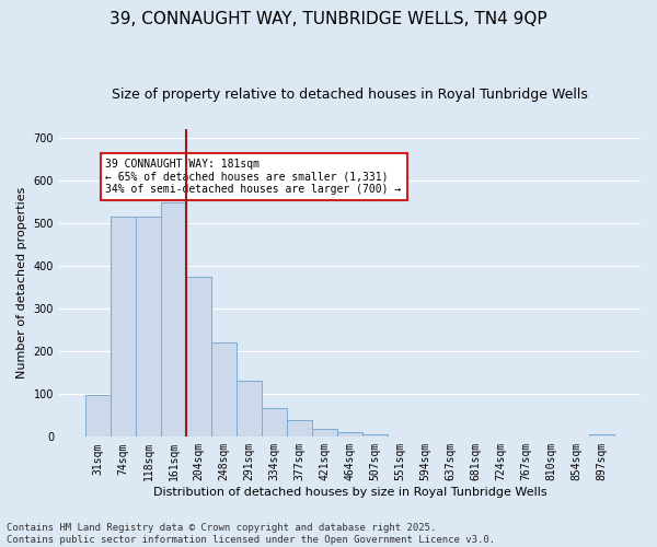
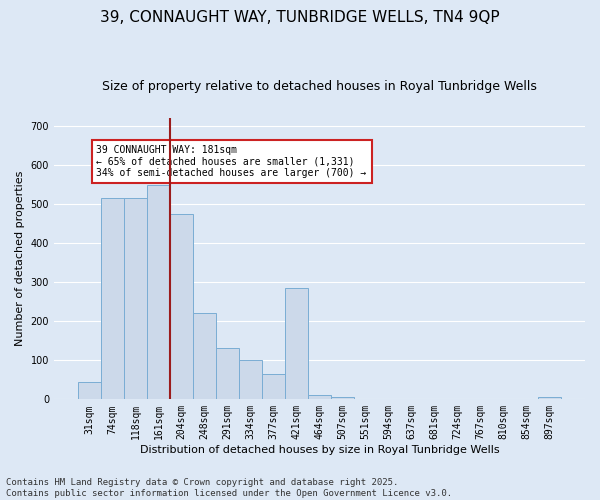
31sqm: 97 -> 45
204sqm: 375 -> 475
334sqm: 68 -> 100
377sqm: 40 -> 65
421sqm: 18 -> 285
